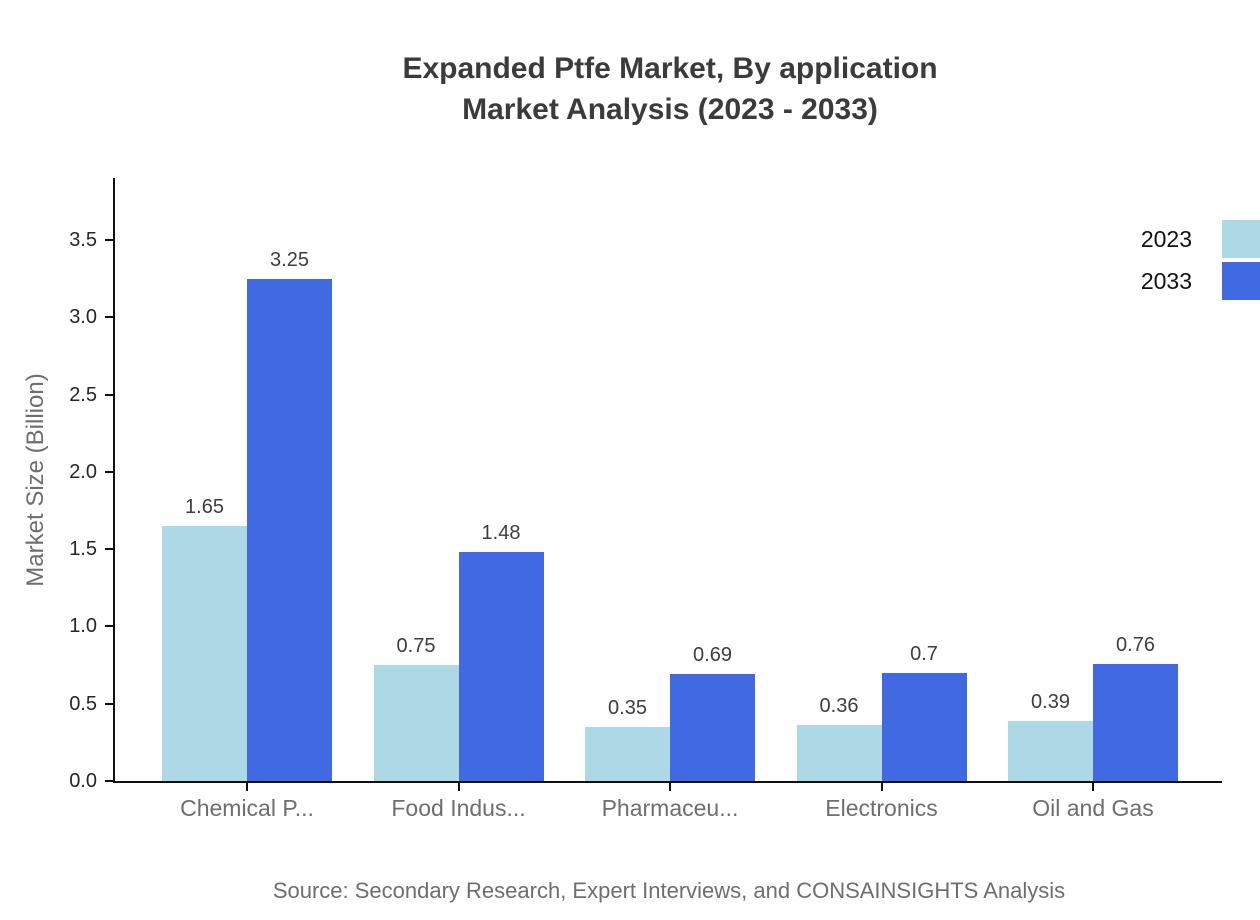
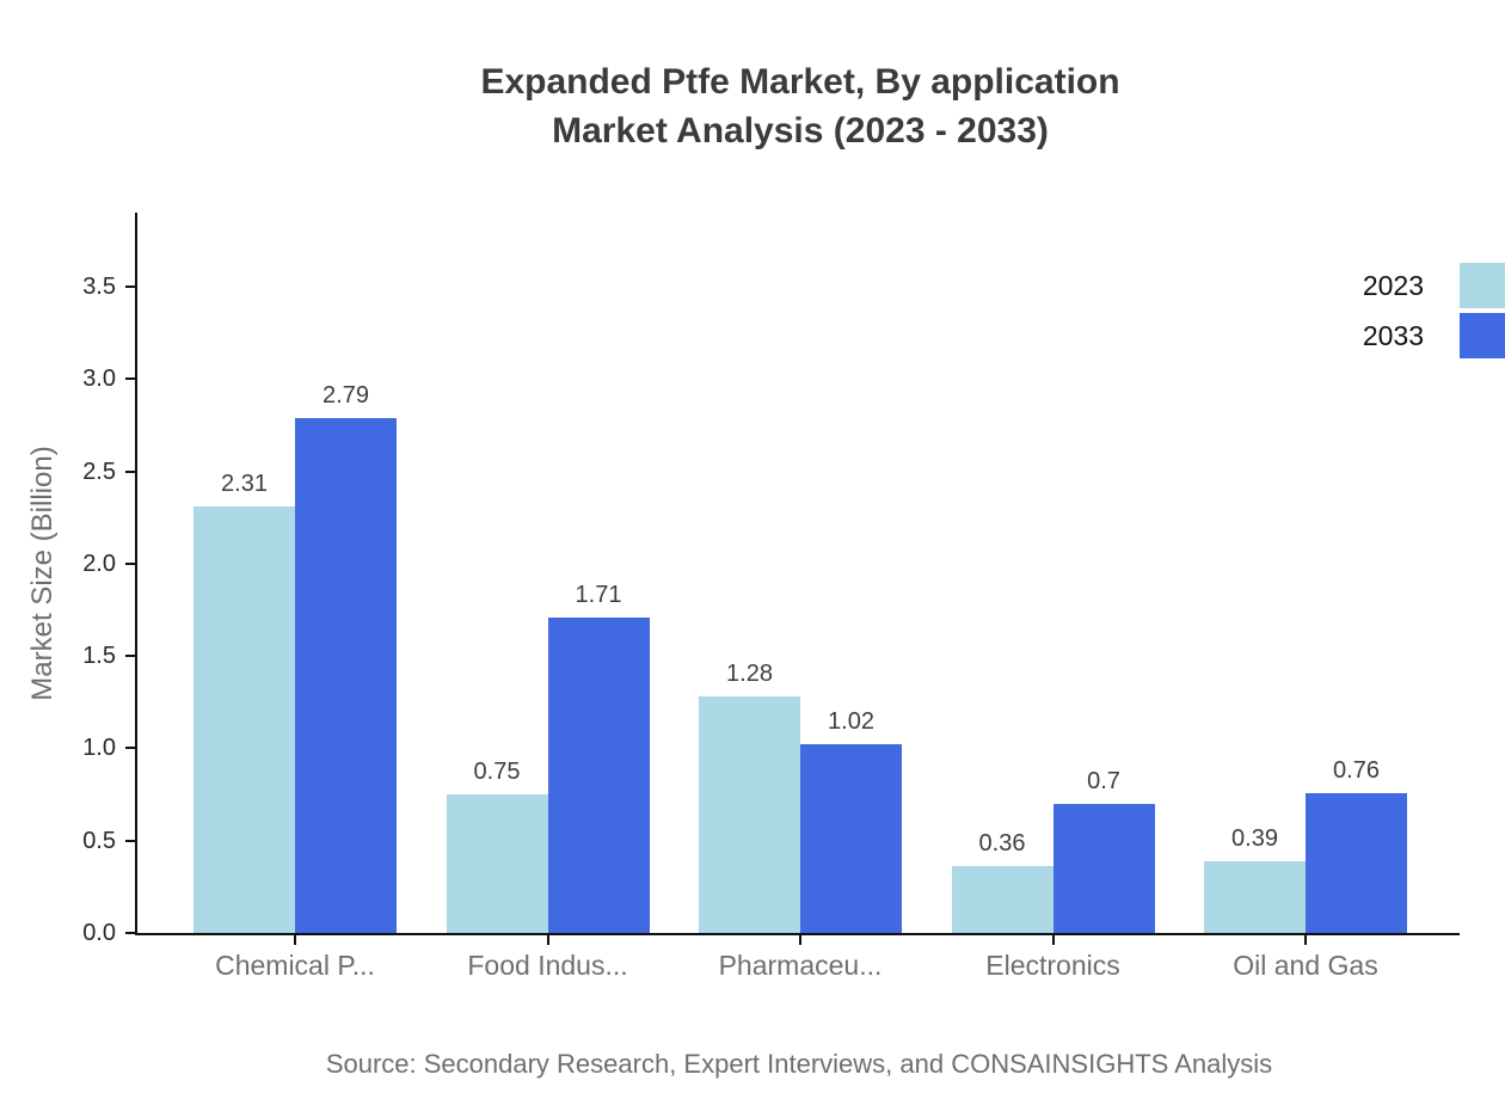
2023/Chemical P...: 1.65 -> 2.31
2033/Chemical P...: 3.25 -> 2.79
2033/Food Indus...: 1.48 -> 1.71
2023/Pharmaceu...: 0.35 -> 1.28
2033/Pharmaceu...: 0.69 -> 1.02
